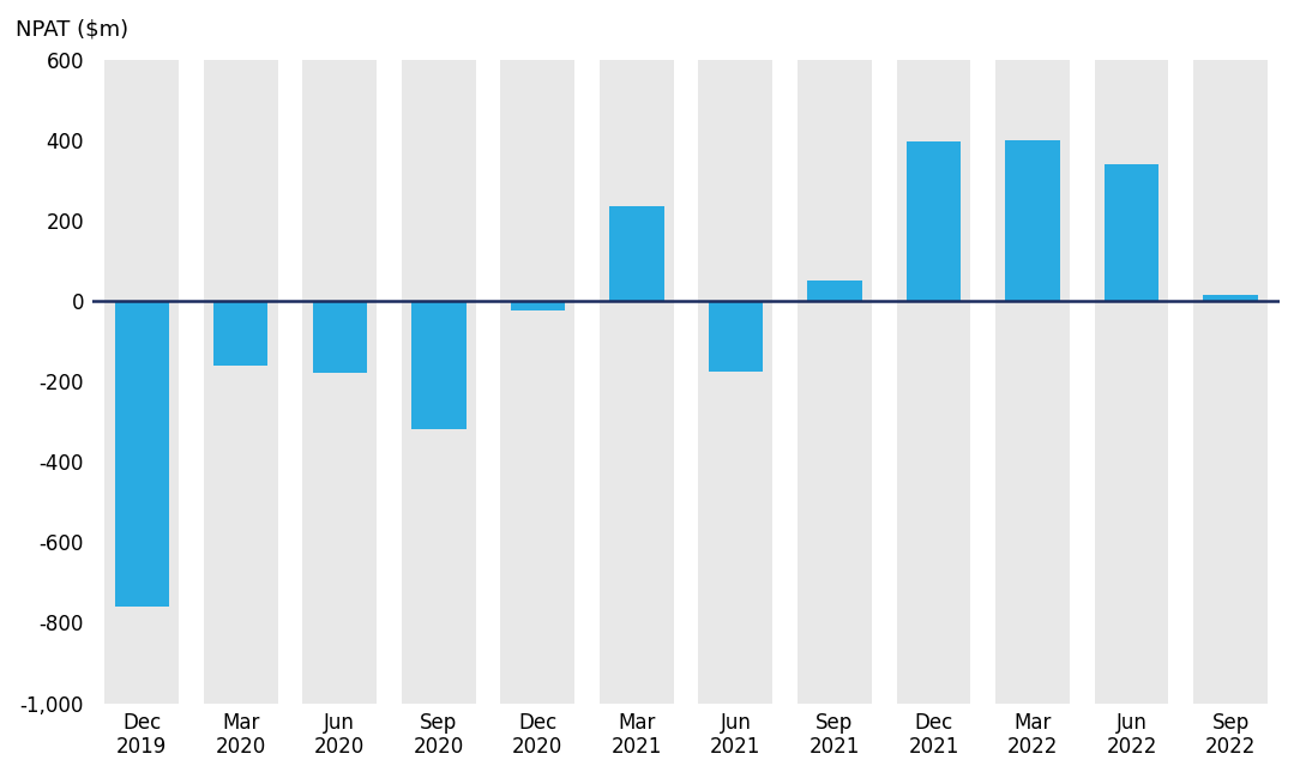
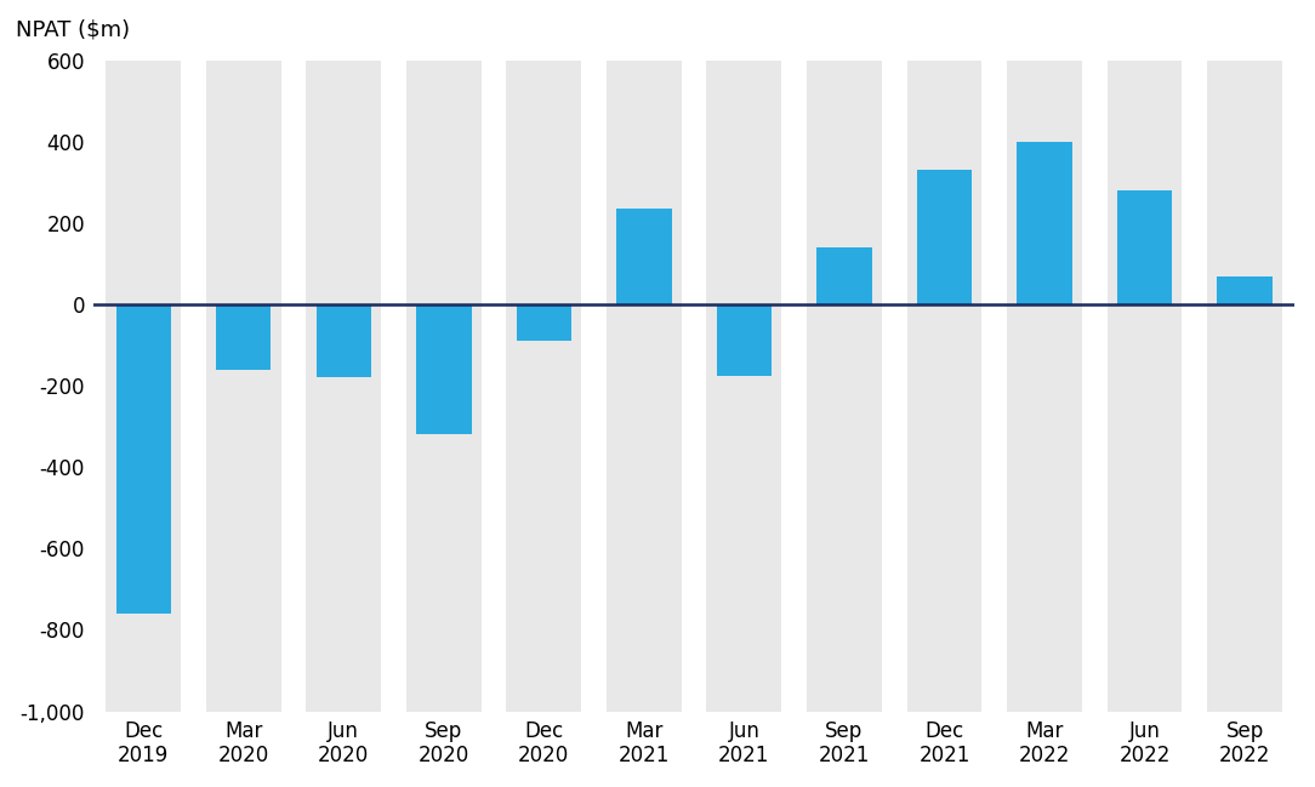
Dec 2020: -25 -> -90
Sep 2021: 50 -> 140
Dec 2021: 395 -> 330
Jun 2022: 340 -> 280
Sep 2022: 15 -> 70
